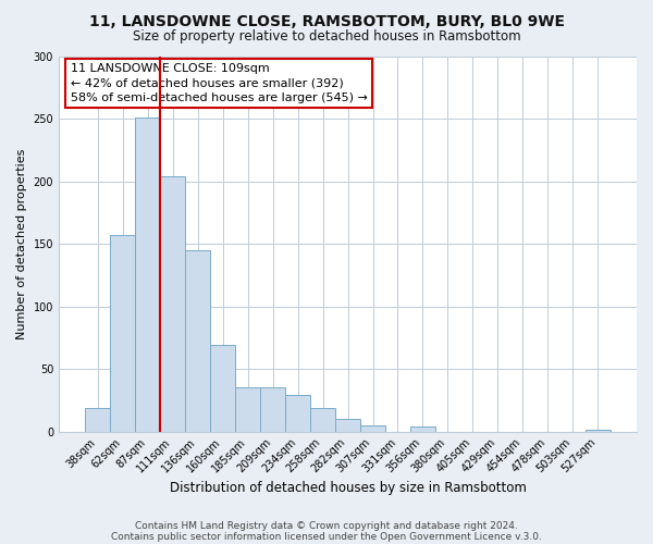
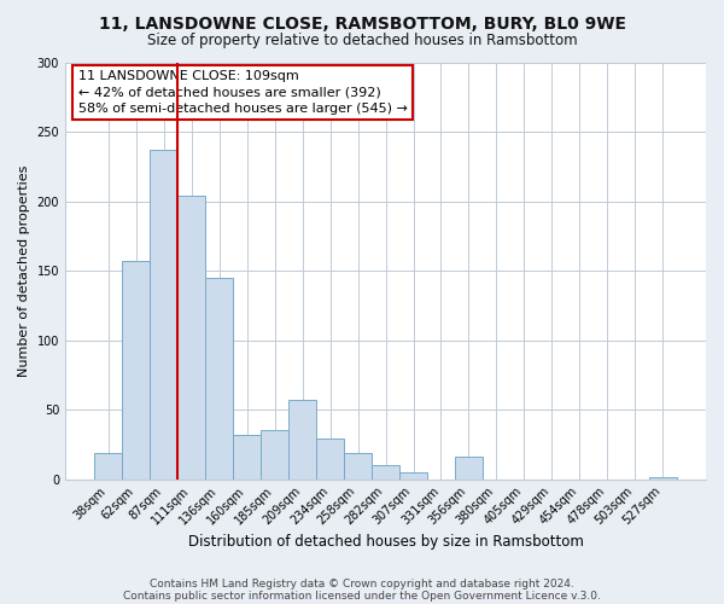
87sqm: 251 -> 237
160sqm: 69 -> 32
209sqm: 35 -> 57
356sqm: 4 -> 16
